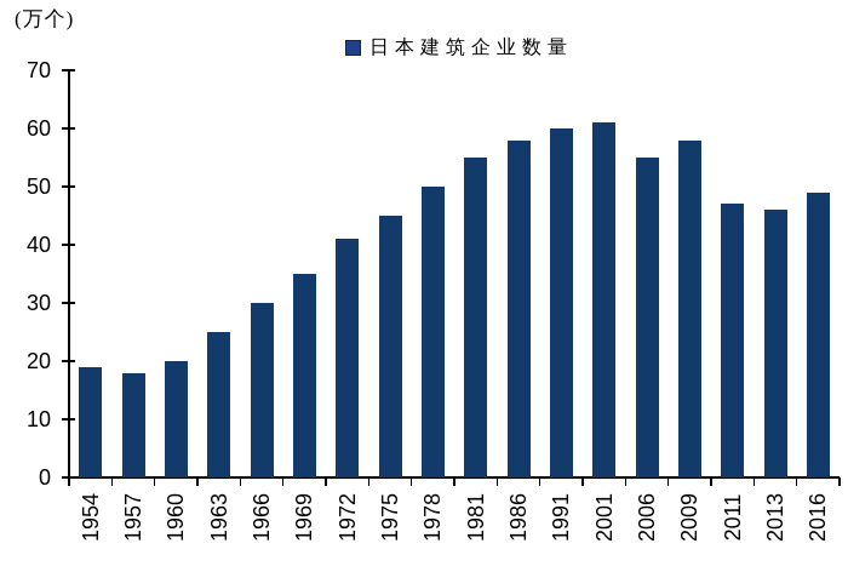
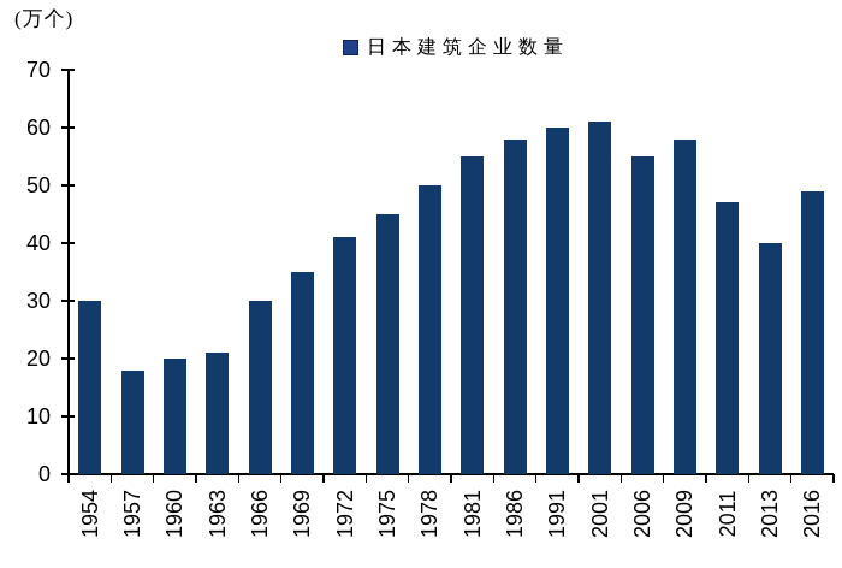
1954: 19 -> 30
1963: 25 -> 21
2013: 46 -> 40
